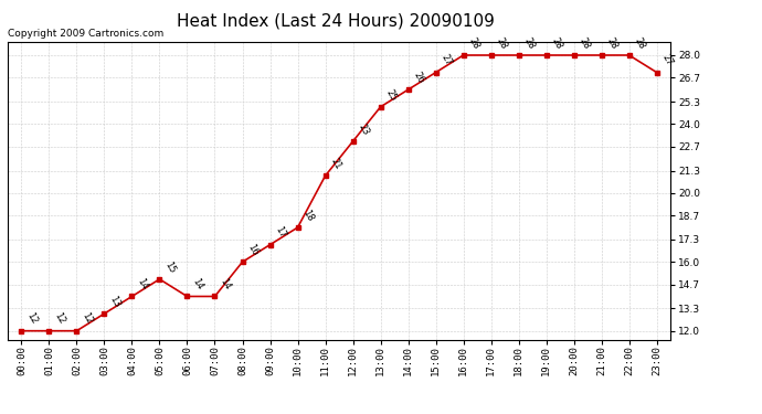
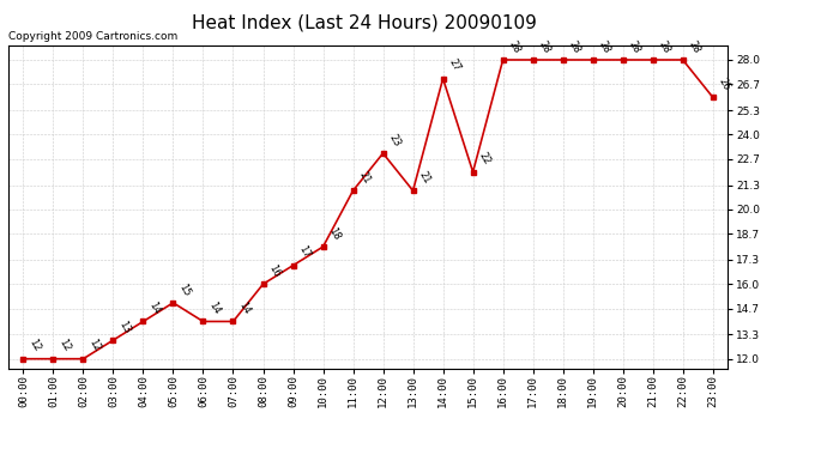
13:00: 25 -> 21
14:00: 26 -> 27
15:00: 27 -> 22
23:00: 27 -> 26
